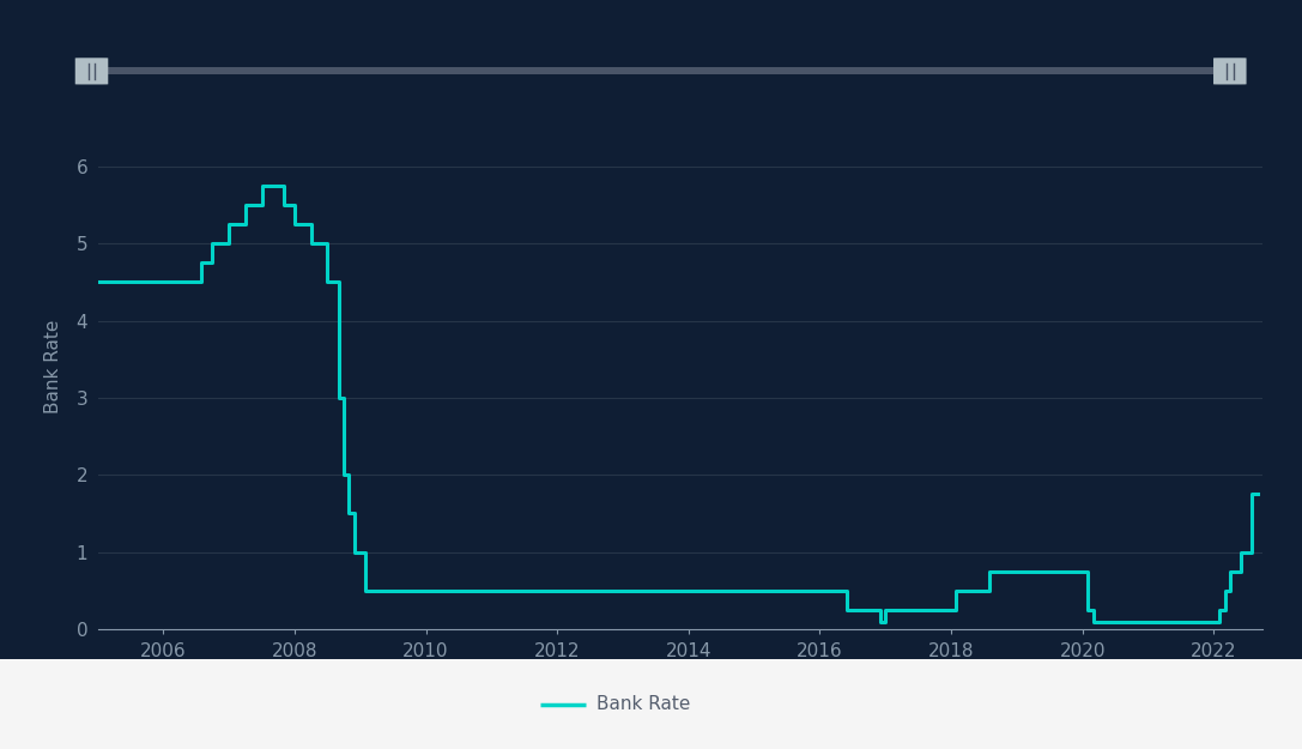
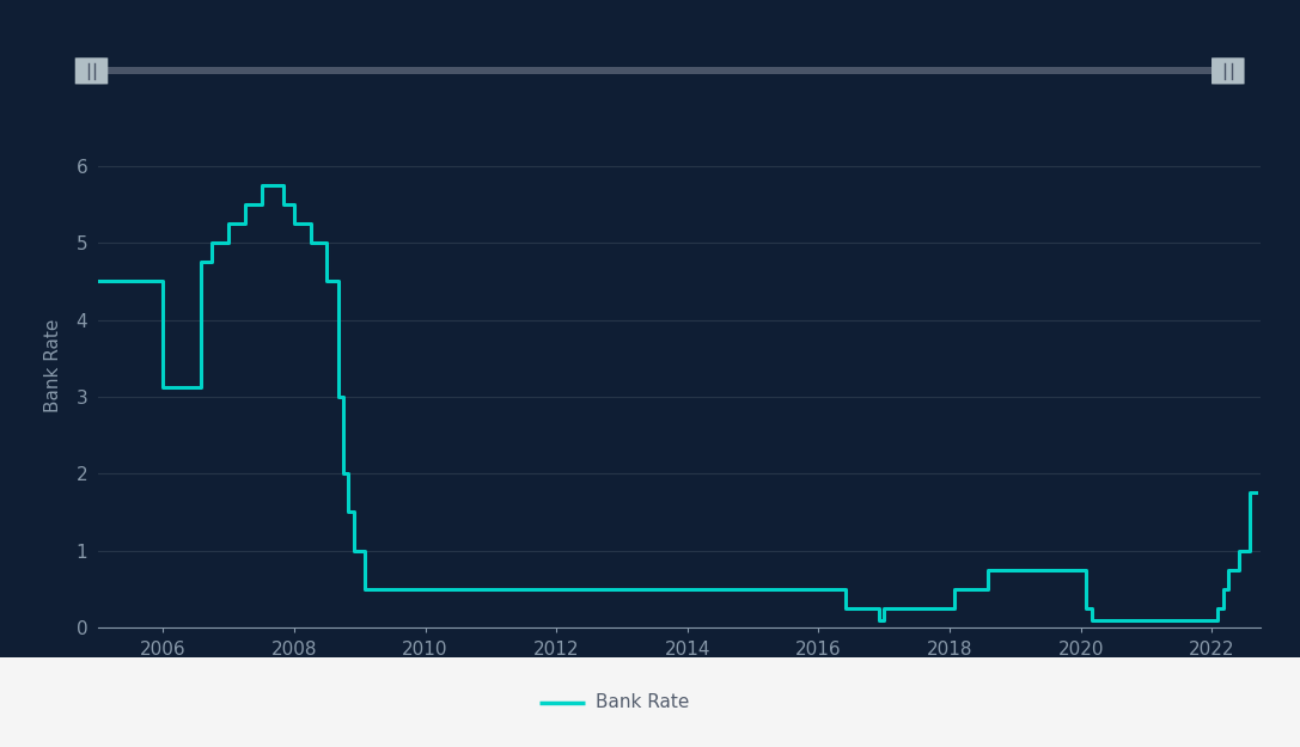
2006: 4.50 -> 3.12
